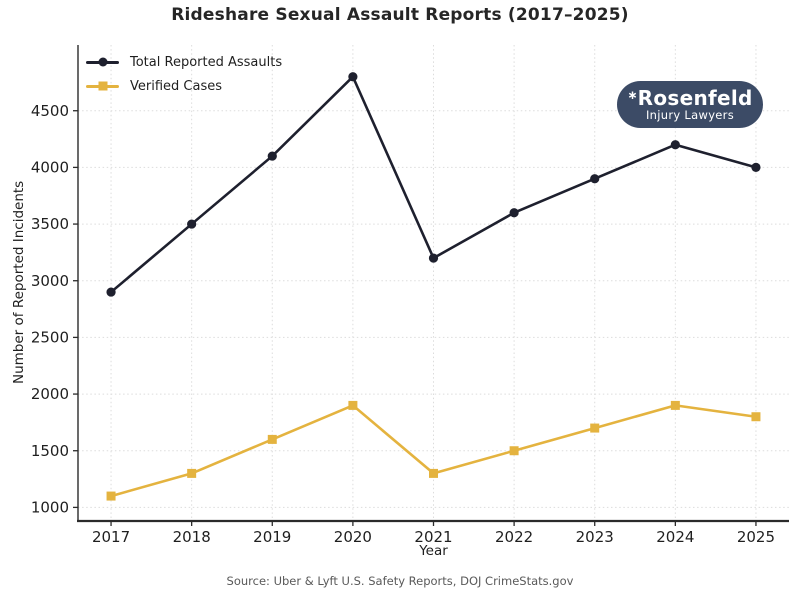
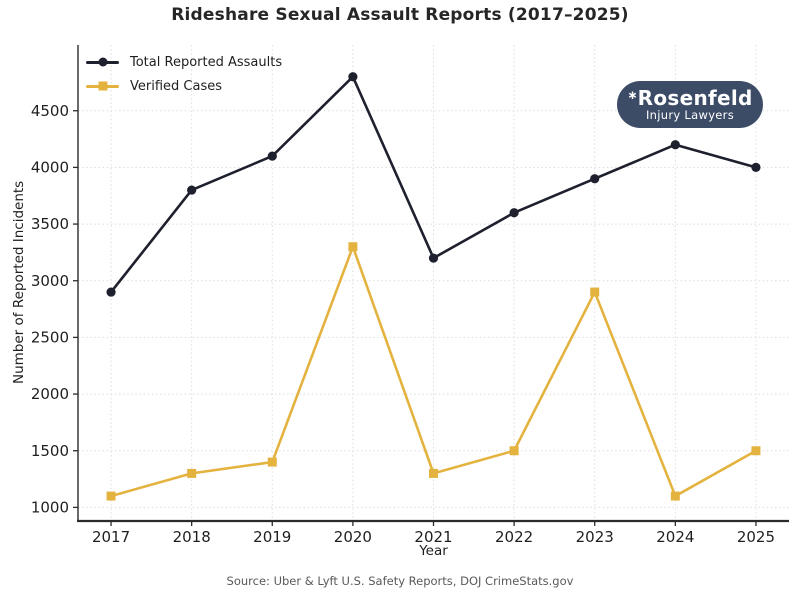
Total Reported Assaults/2018: 3500 -> 3800
Verified Cases/2019: 1600 -> 1400
Verified Cases/2020: 1900 -> 3300
Verified Cases/2023: 1700 -> 2900
Verified Cases/2024: 1900 -> 1100
Verified Cases/2025: 1800 -> 1500
